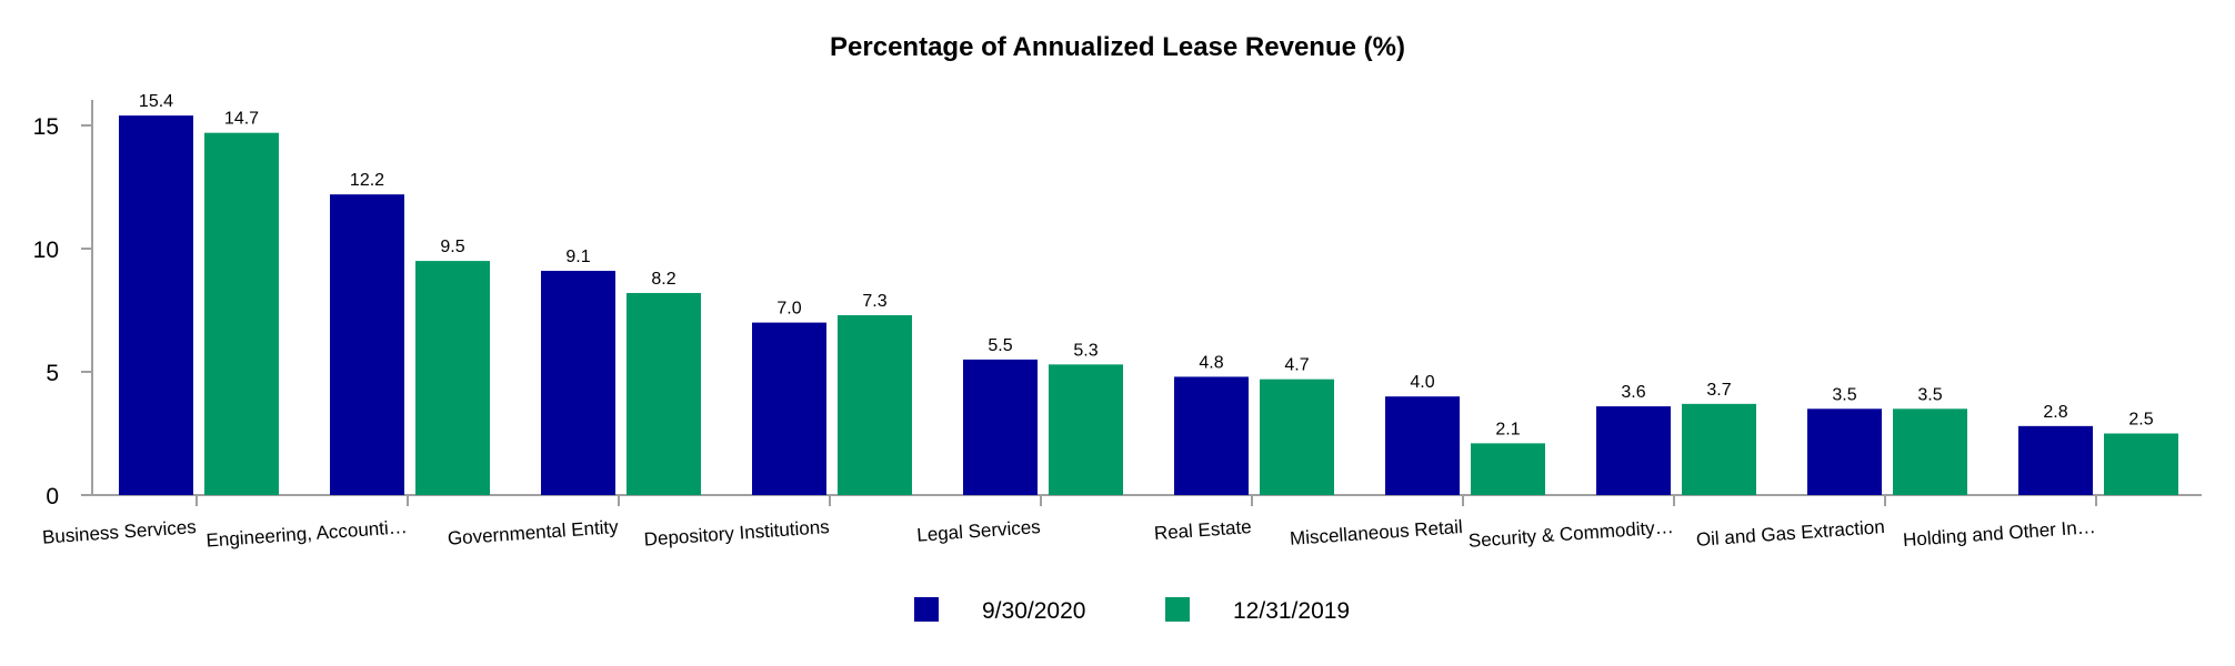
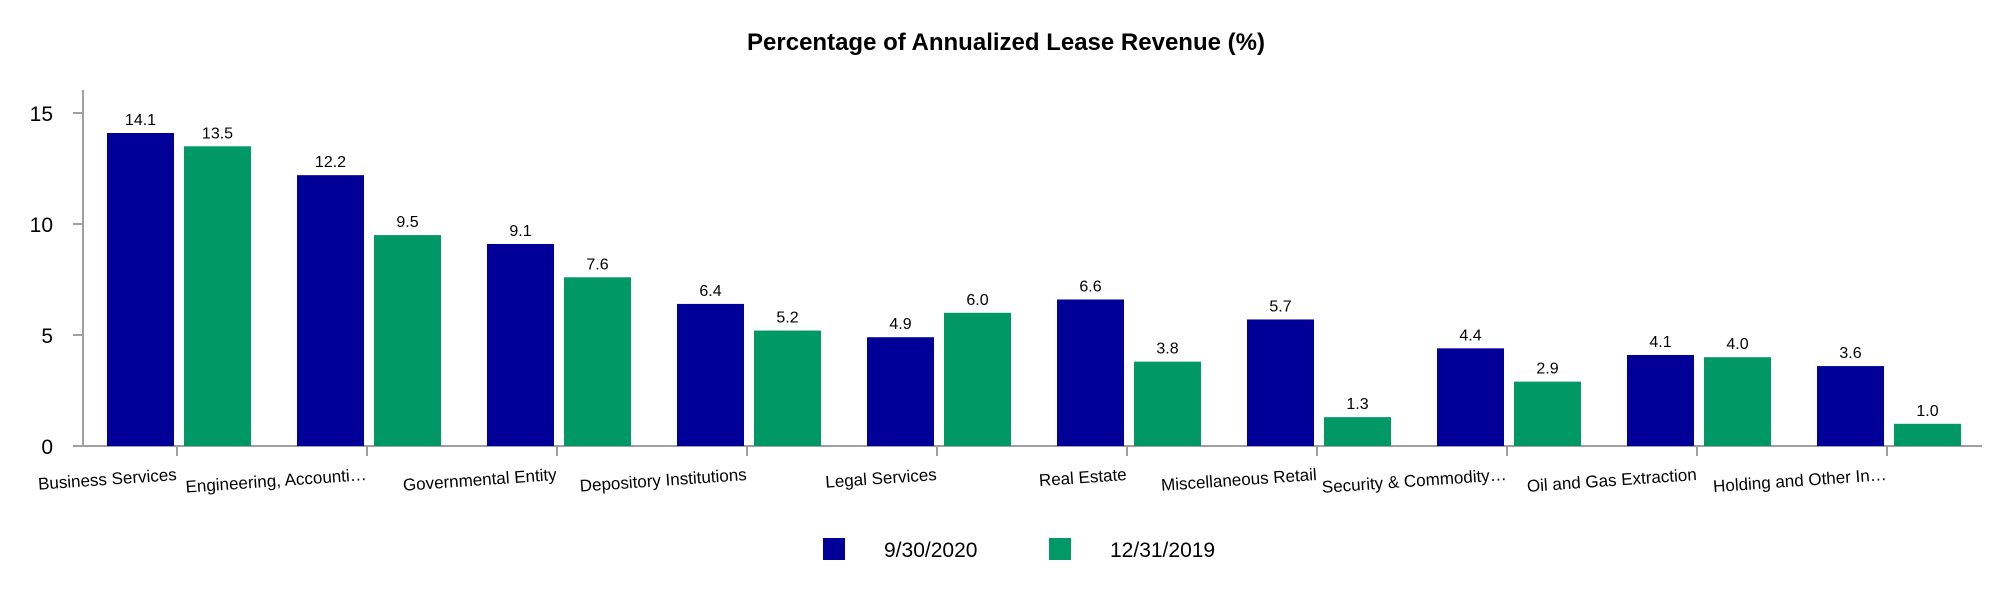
9/30/2020/Business Services: 15.4 -> 14.1
12/31/2019/Business Services: 14.7 -> 13.5
12/31/2019/Governmental Entity: 8.2 -> 7.6
9/30/2020/Depository Institutions: 7.0 -> 6.4
12/31/2019/Depository Institutions: 7.3 -> 5.2
9/30/2020/Legal Services: 5.5 -> 4.9
12/31/2019/Legal Services: 5.3 -> 6.0
9/30/2020/Real Estate: 4.8 -> 6.6
12/31/2019/Real Estate: 4.7 -> 3.8
9/30/2020/Miscellaneous Retail: 4.0 -> 5.7
12/31/2019/Miscellaneous Retail: 2.1 -> 1.3
9/30/2020/Security & Commodity…: 3.6 -> 4.4
12/31/2019/Security & Commodity…: 3.7 -> 2.9
9/30/2020/Oil and Gas Extraction: 3.5 -> 4.1
12/31/2019/Oil and Gas Extraction: 3.5 -> 4.0
9/30/2020/Holding and Other In…: 2.8 -> 3.6
12/31/2019/Holding and Other In…: 2.5 -> 1.0
